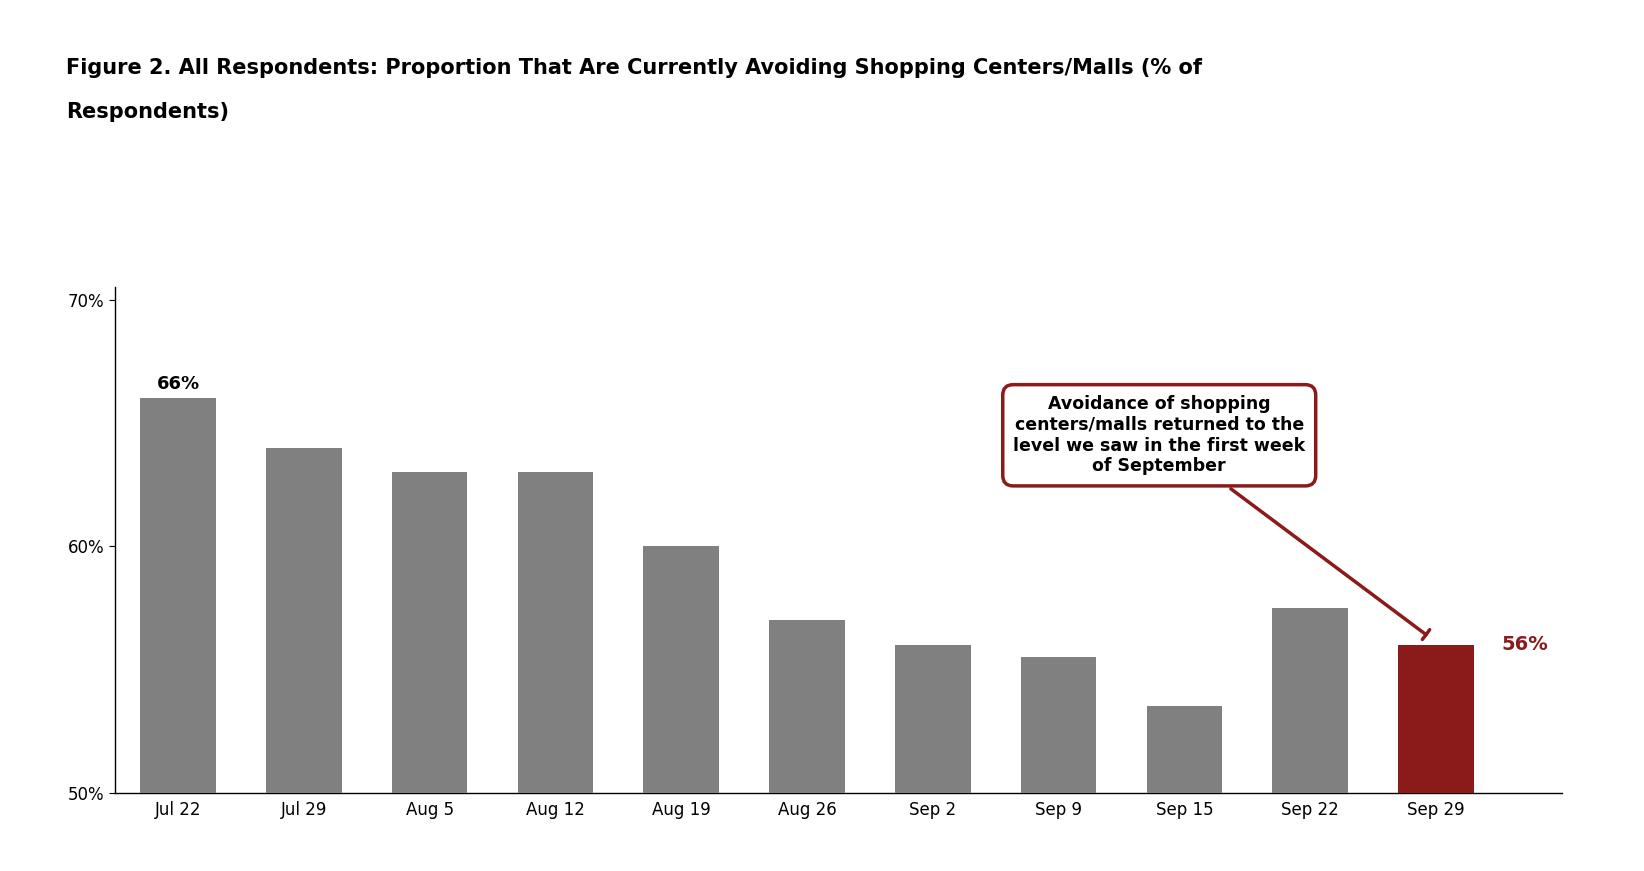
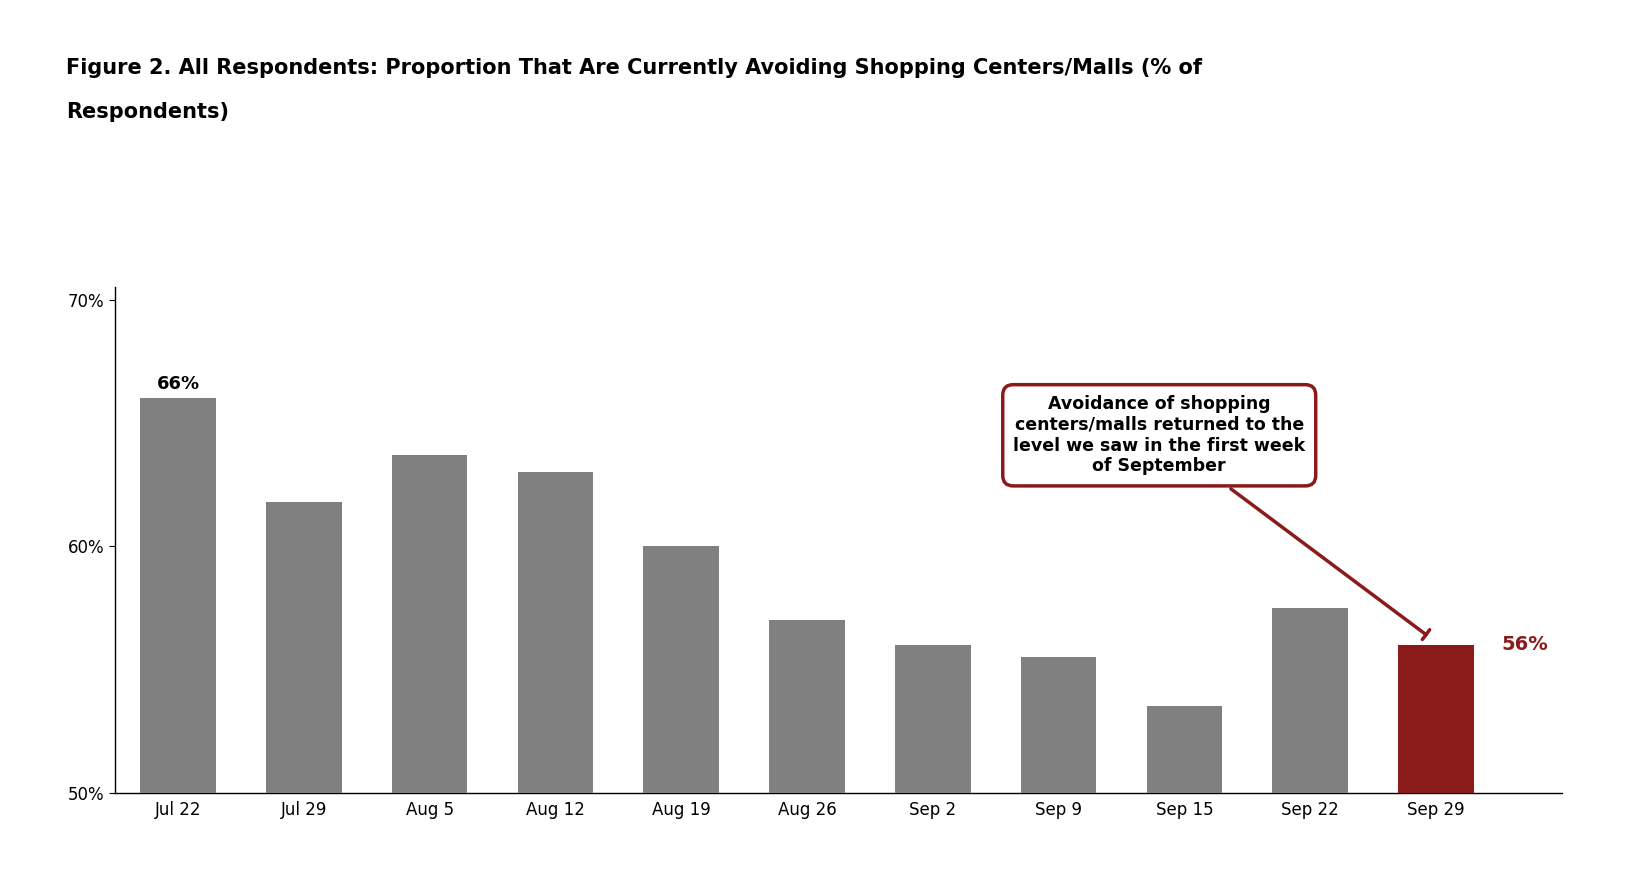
Jul 29: 64.0% -> 61.8%
Aug 5: 63.0% -> 63.7%
